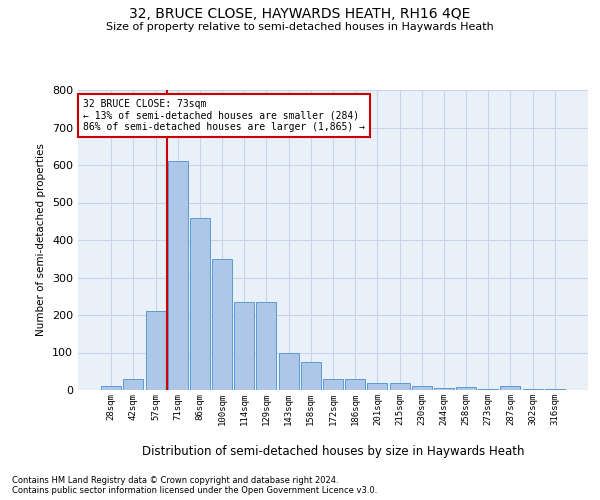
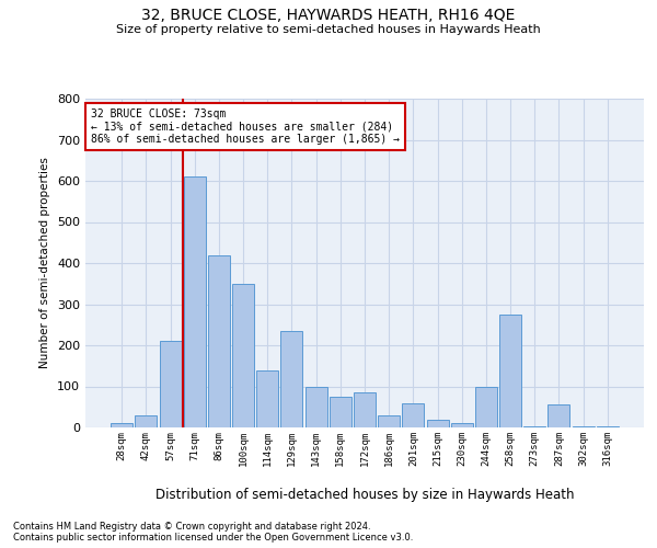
86sqm: 460 -> 420
114sqm: 235 -> 140
172sqm: 30 -> 85
201sqm: 18 -> 60
244sqm: 5 -> 100
258sqm: 8 -> 275
287sqm: 10 -> 55
